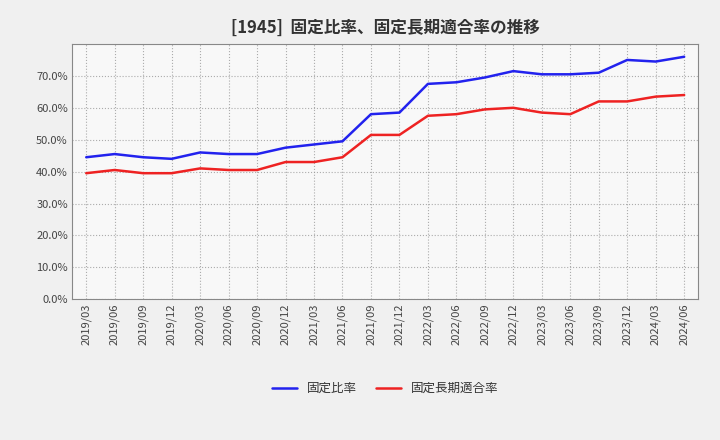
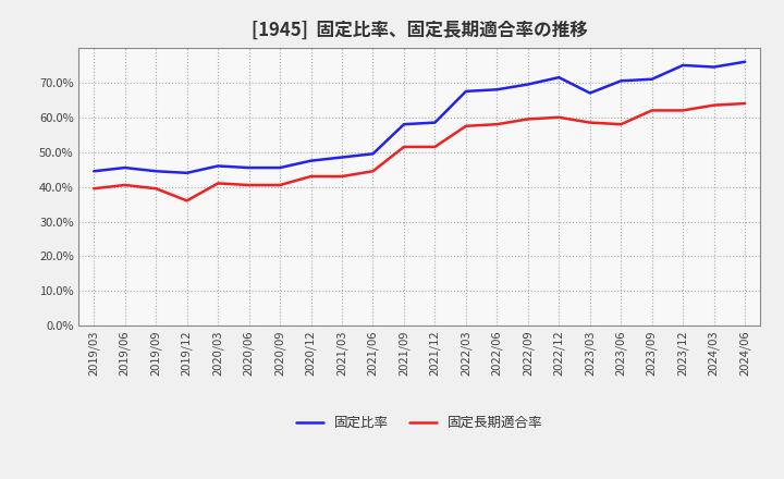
固定長期適合率/2019/12: 39.5% -> 36.0%
固定比率/2023/03: 70.5% -> 67.0%
